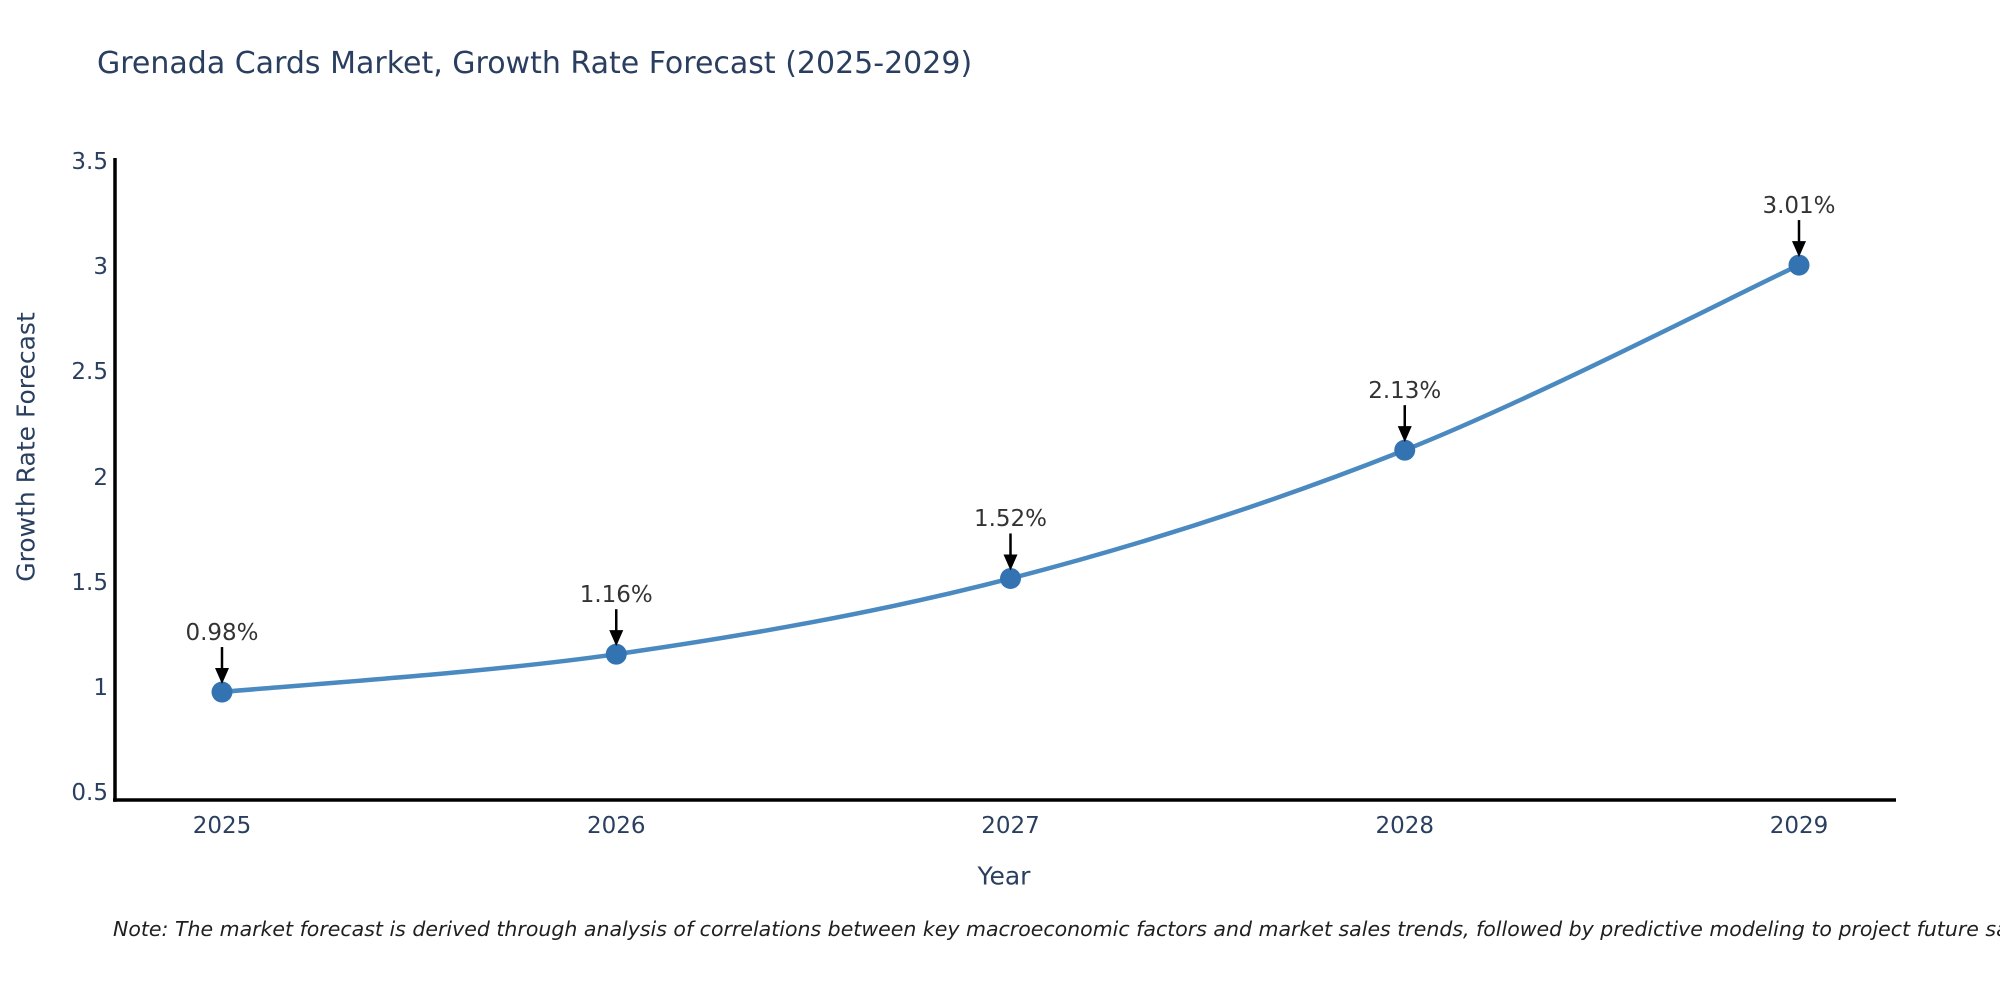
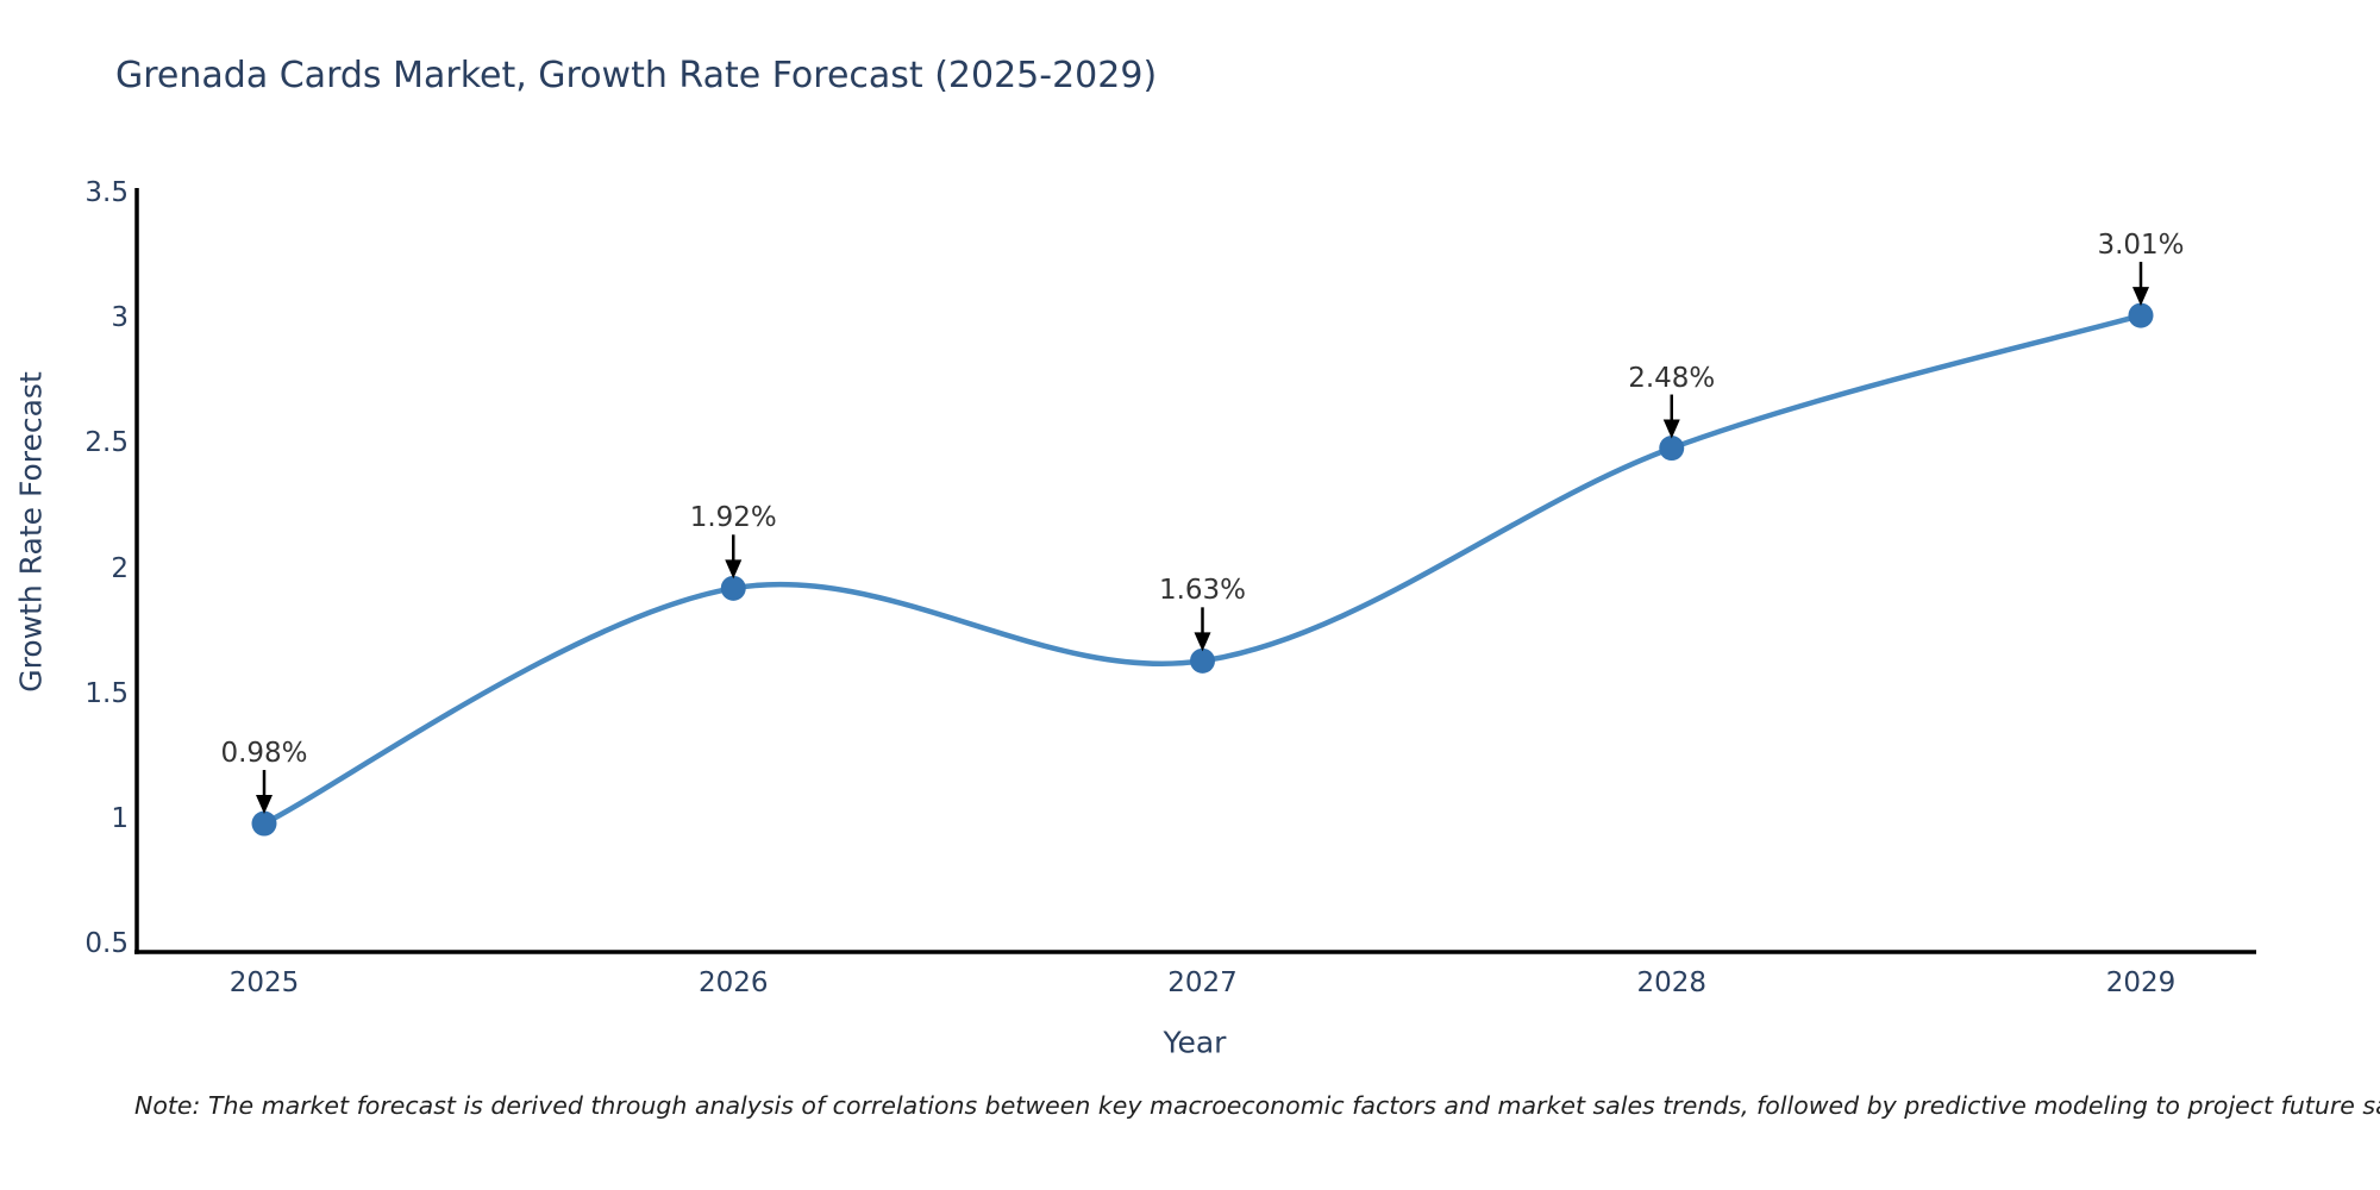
2026: 1.16% -> 1.92%
2027: 1.52% -> 1.63%
2028: 2.13% -> 2.48%
